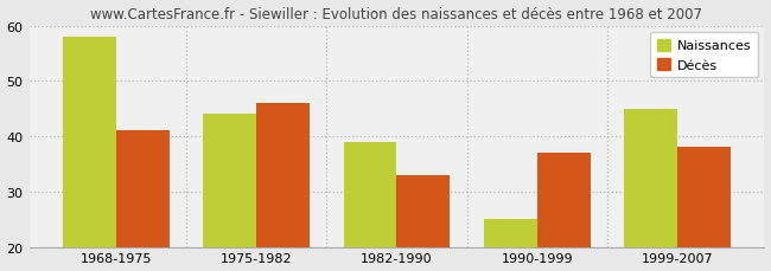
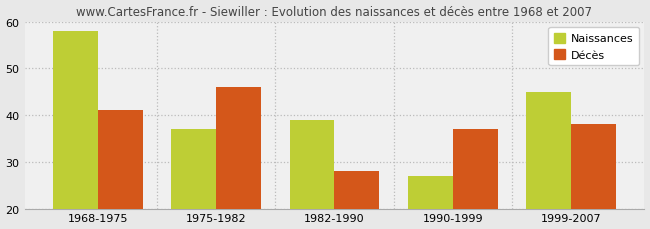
Naissances/1975-1982: 44 -> 37
Décès/1982-1990: 33 -> 28
Naissances/1990-1999: 25 -> 27
